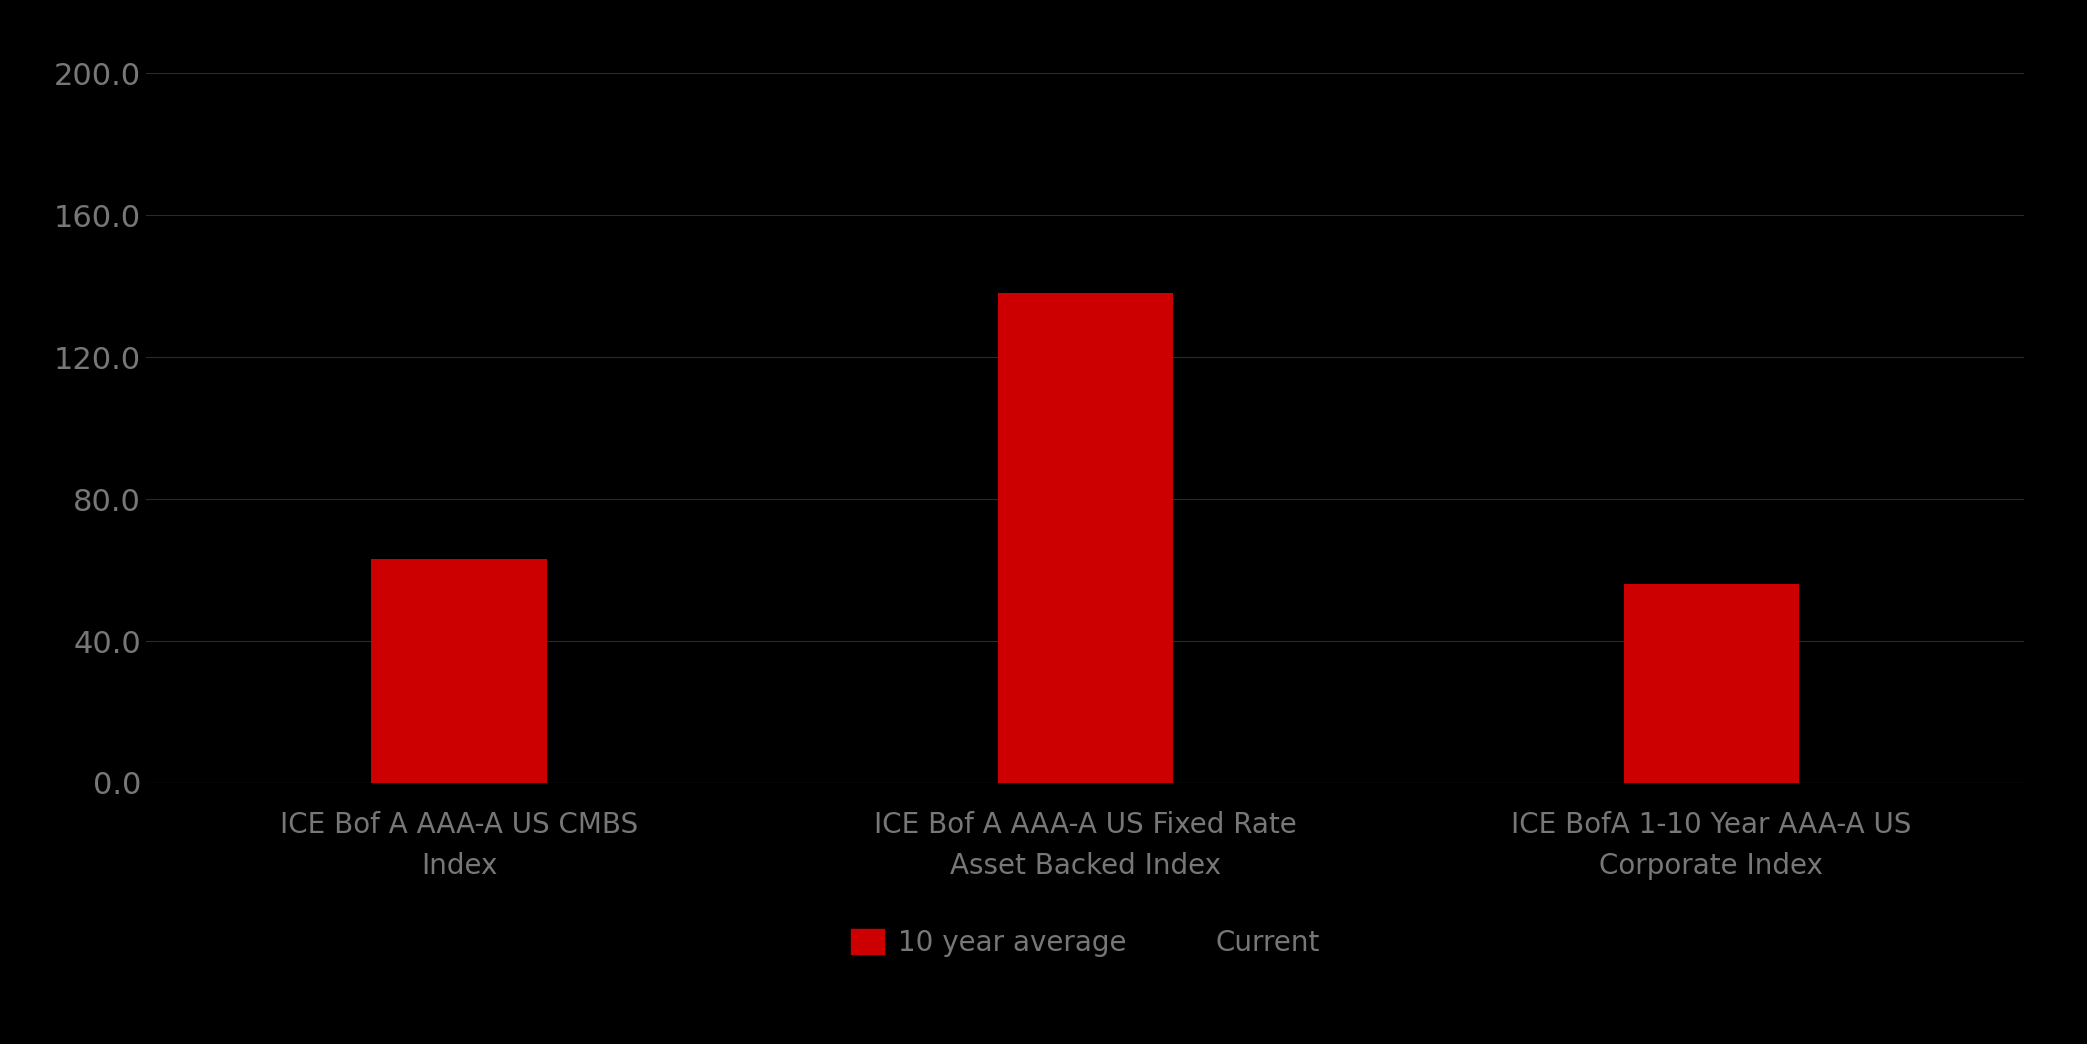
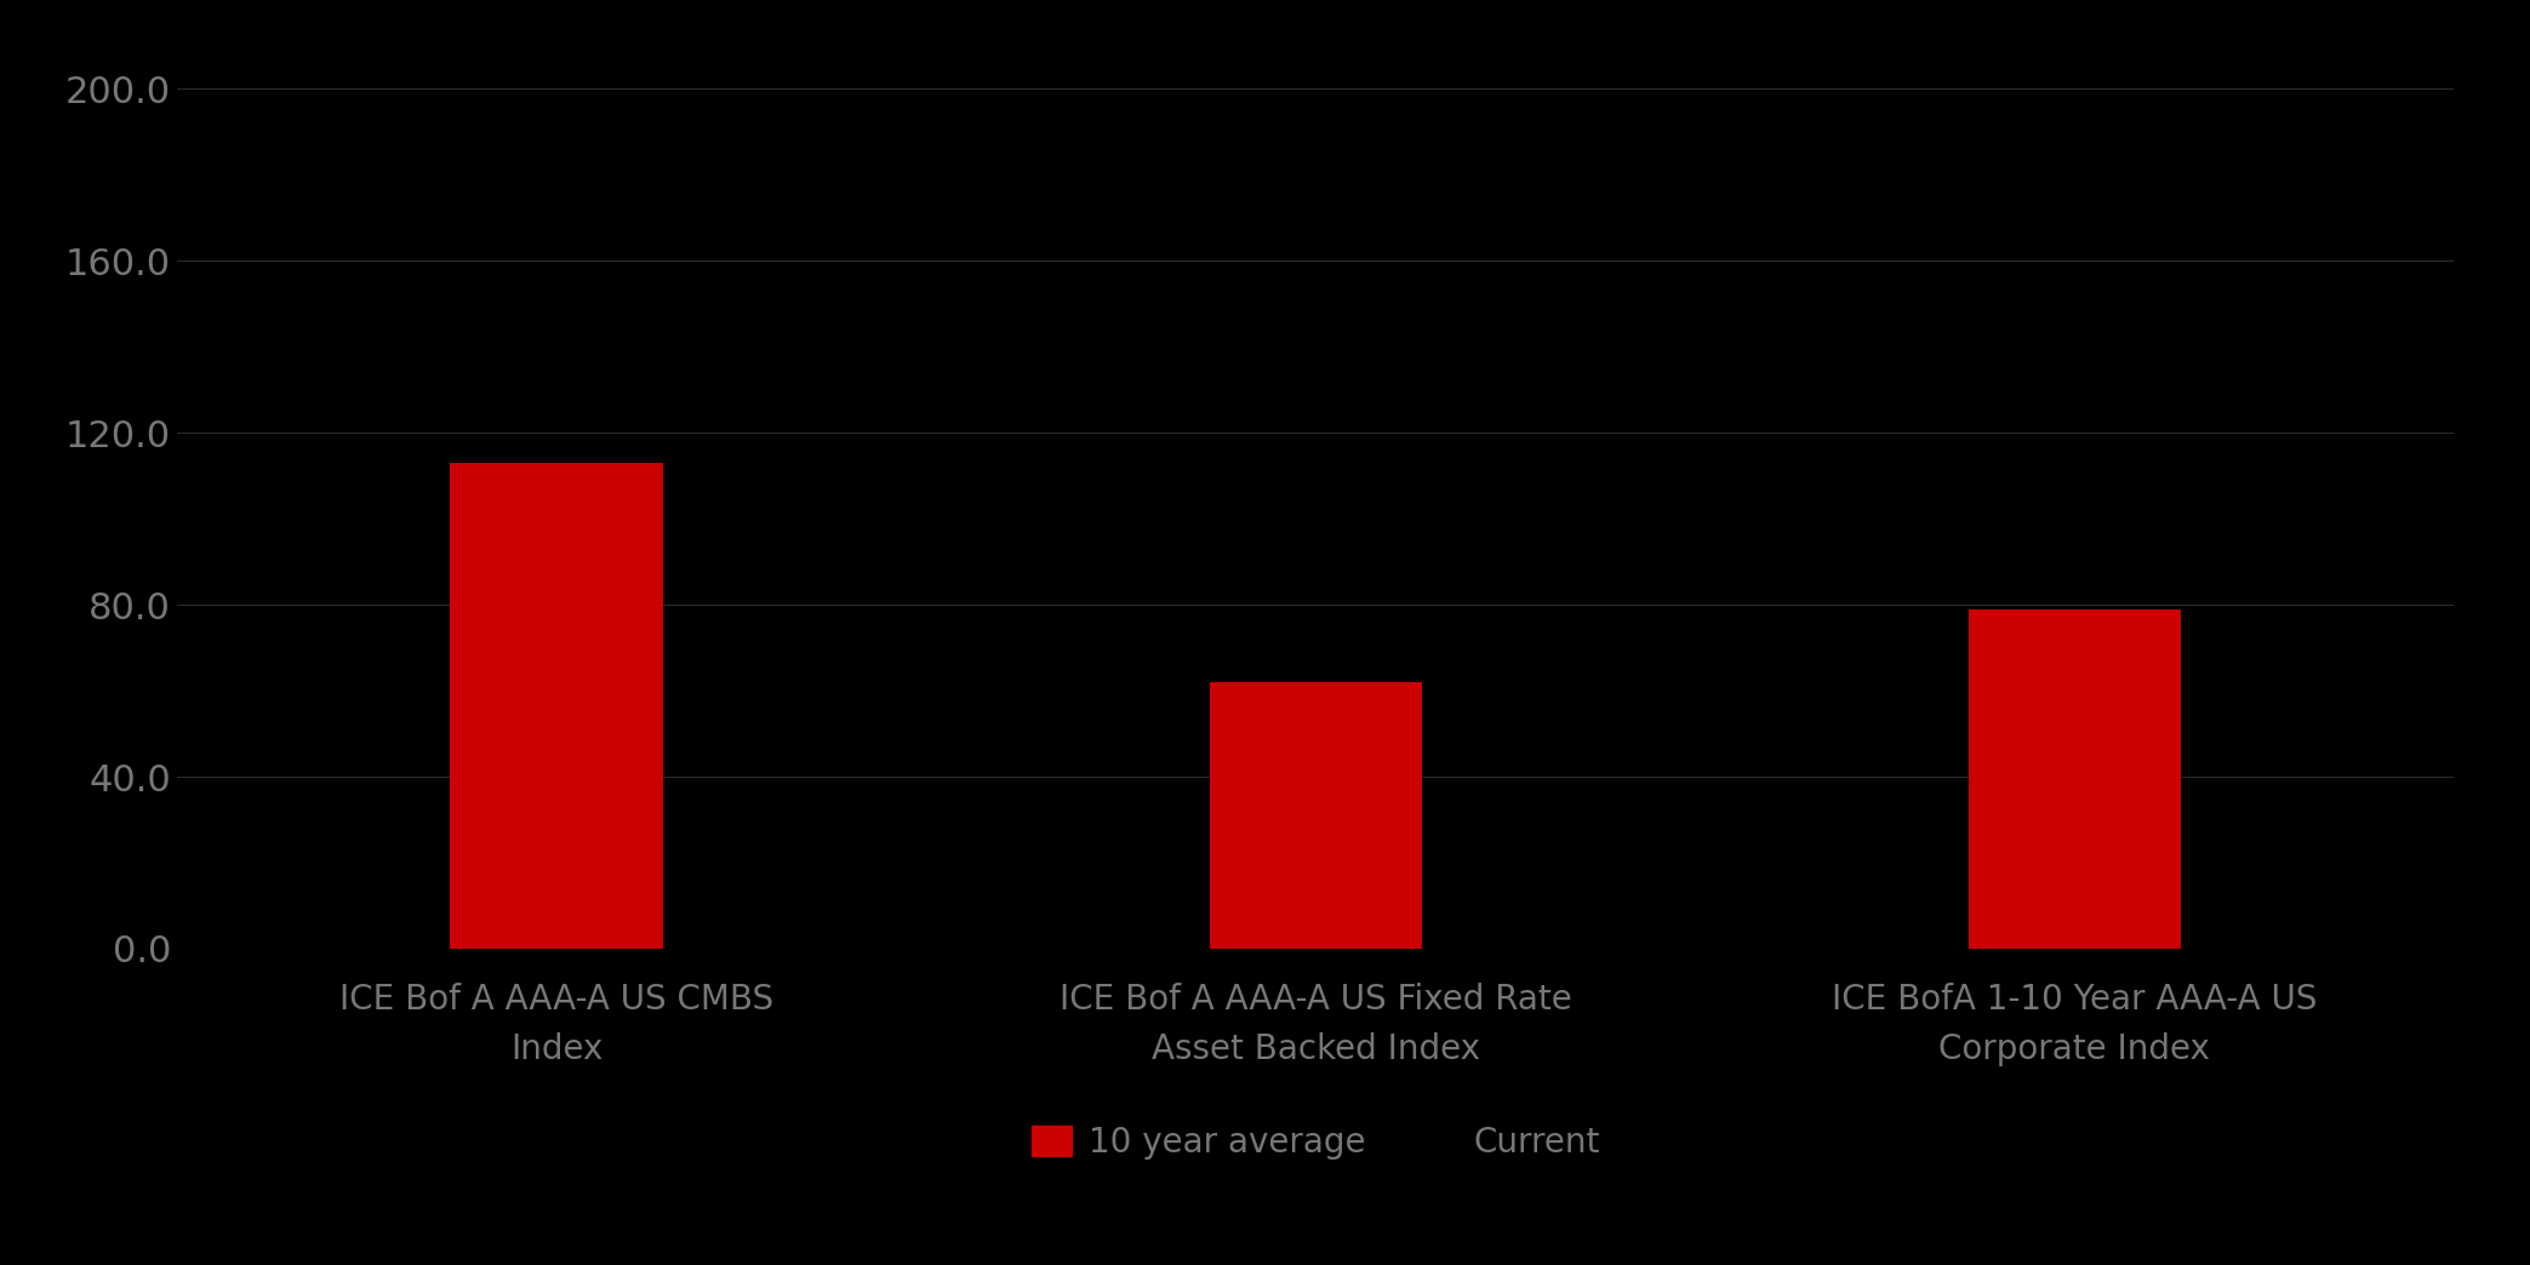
ICE Bof A AAA-A US CMBS Index: 63 -> 113
ICE Bof A AAA-A US Fixed Rate Asset Backed Index: 138 -> 62
ICE BofA 1-10 Year AAA-A US Corporate Index: 56 -> 79
